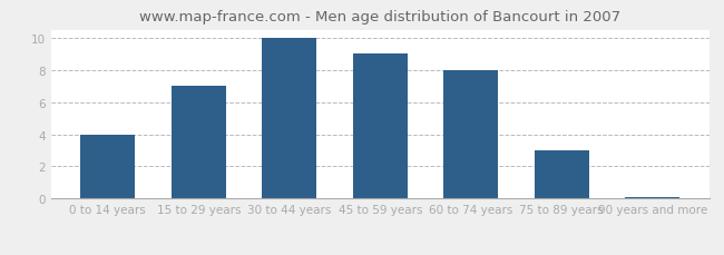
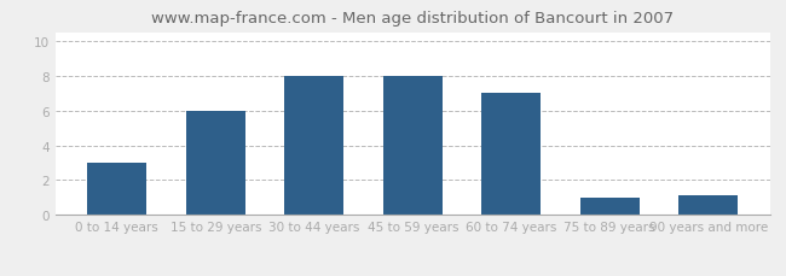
0 to 14 years: 4.0 -> 3.0
15 to 29 years: 7.0 -> 6.0
30 to 44 years: 10.0 -> 8.0
45 to 59 years: 9.0 -> 8.0
60 to 74 years: 8.0 -> 7.0
75 to 89 years: 3.0 -> 1.0
90 years and more: 0.1 -> 1.1
